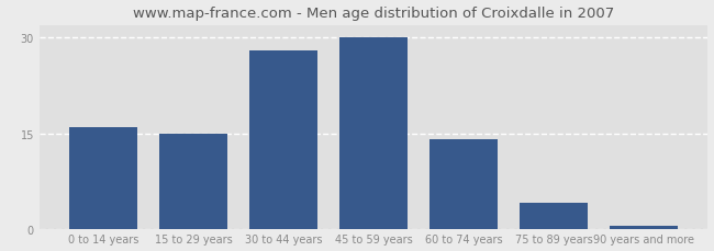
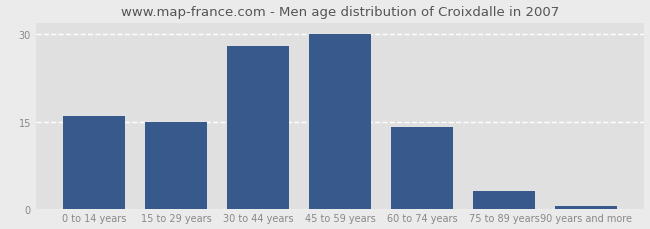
75 to 89 years: 4.0 -> 3.0
